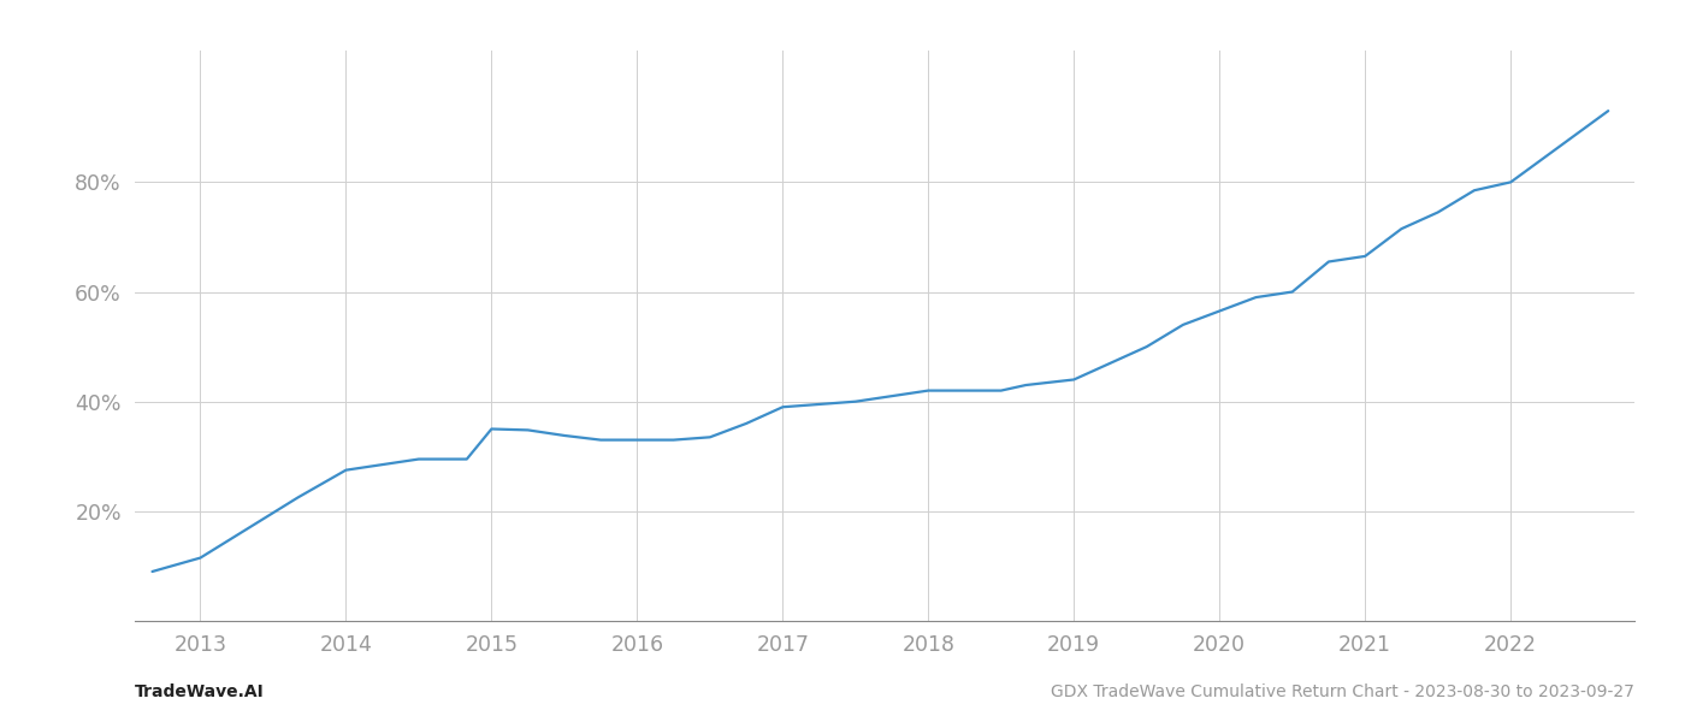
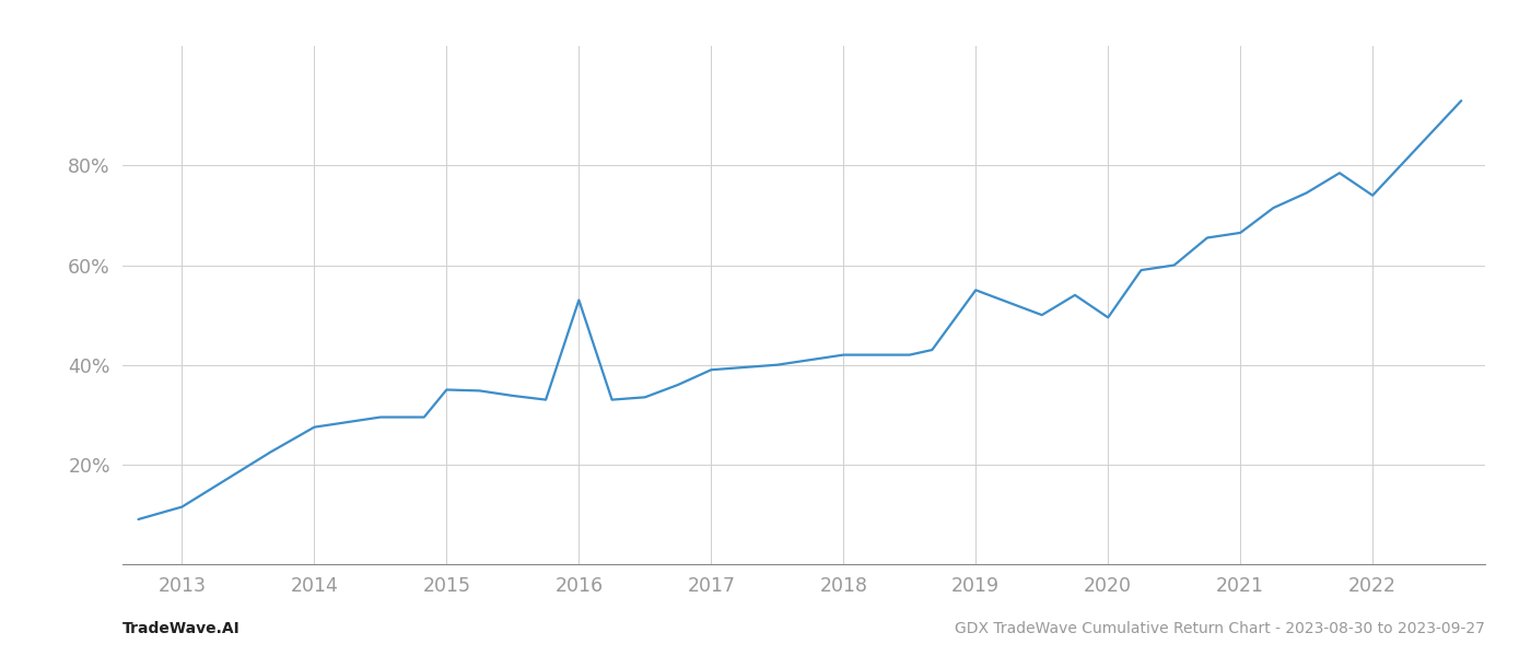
2016: 33.0% -> 53.0%
2019: 44.0% -> 55.0%
2020: 56.5% -> 49.5%
2022: 80.0% -> 74.0%
